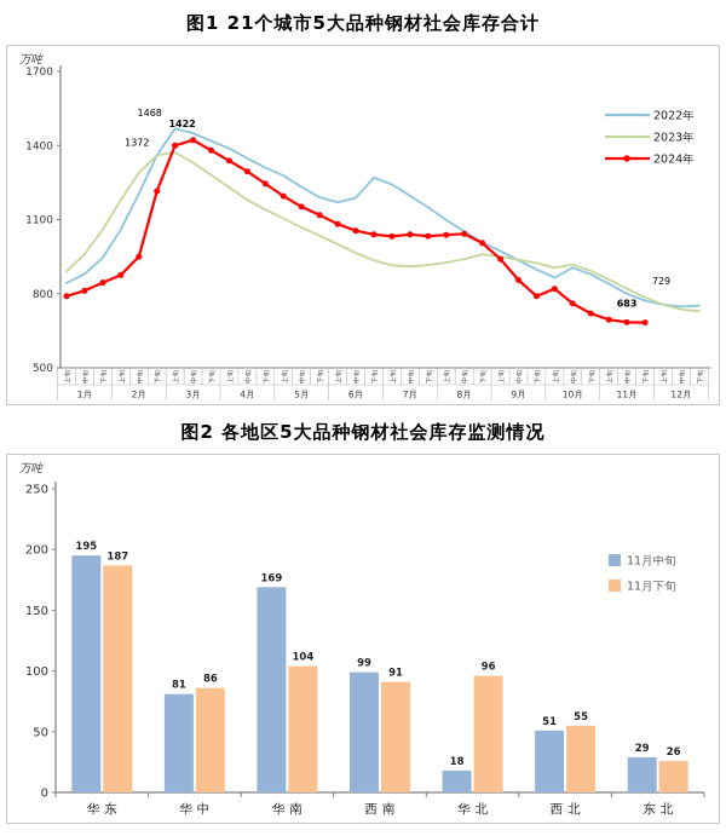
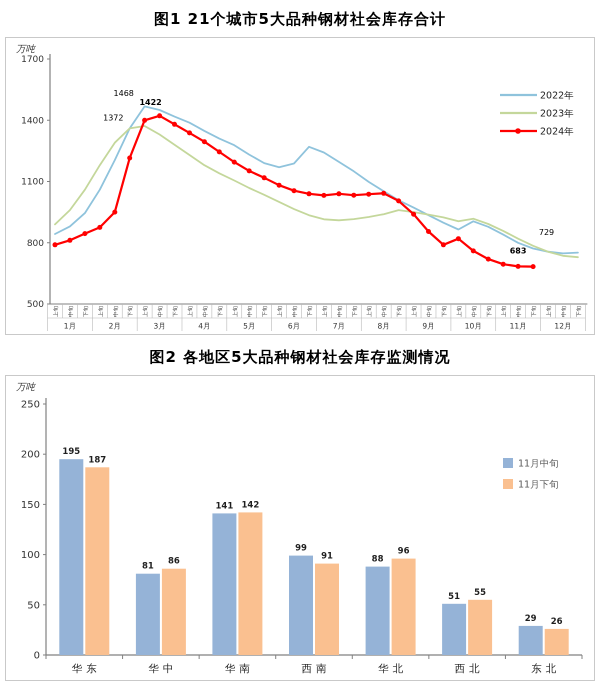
图2 各地区5大品种钢材社会库存监测情况/11月中旬/华南: 169 -> 141
图2 各地区5大品种钢材社会库存监测情况/11月下旬/华南: 104 -> 142
图2 各地区5大品种钢材社会库存监测情况/11月中旬/华北: 18 -> 88
